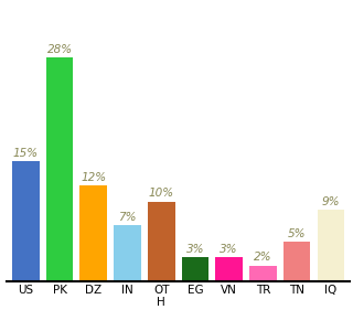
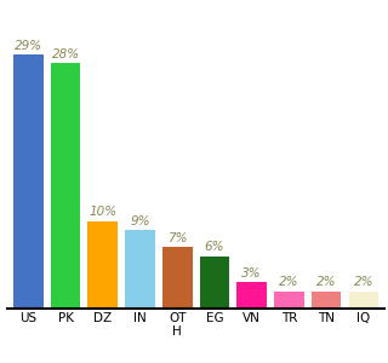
US: 15% -> 29%
DZ: 12% -> 10%
IN: 7% -> 9%
OT H: 10% -> 7%
EG: 3% -> 6%
TN: 5% -> 2%
IQ: 9% -> 2%
